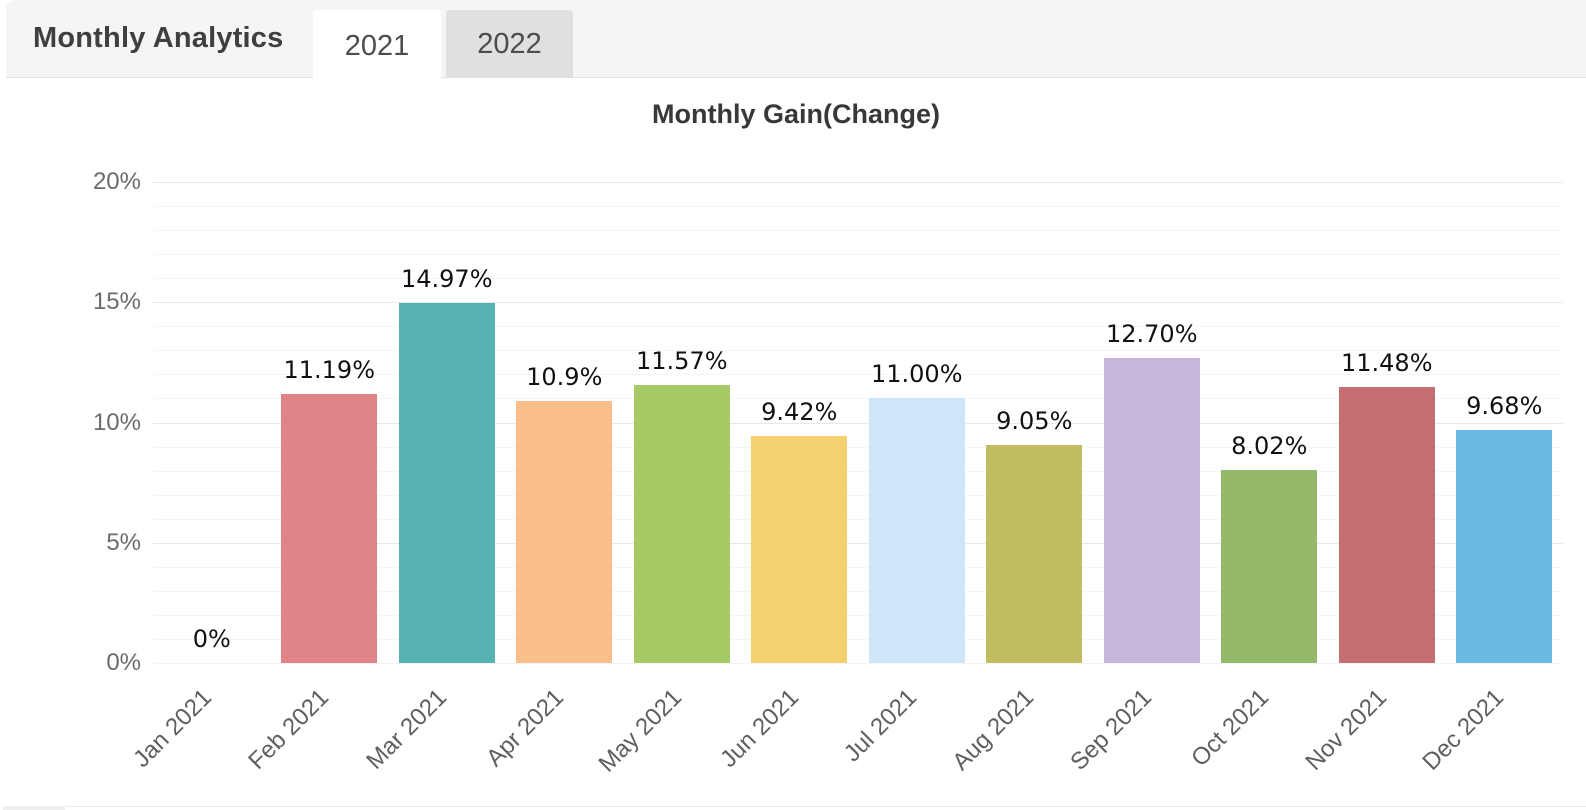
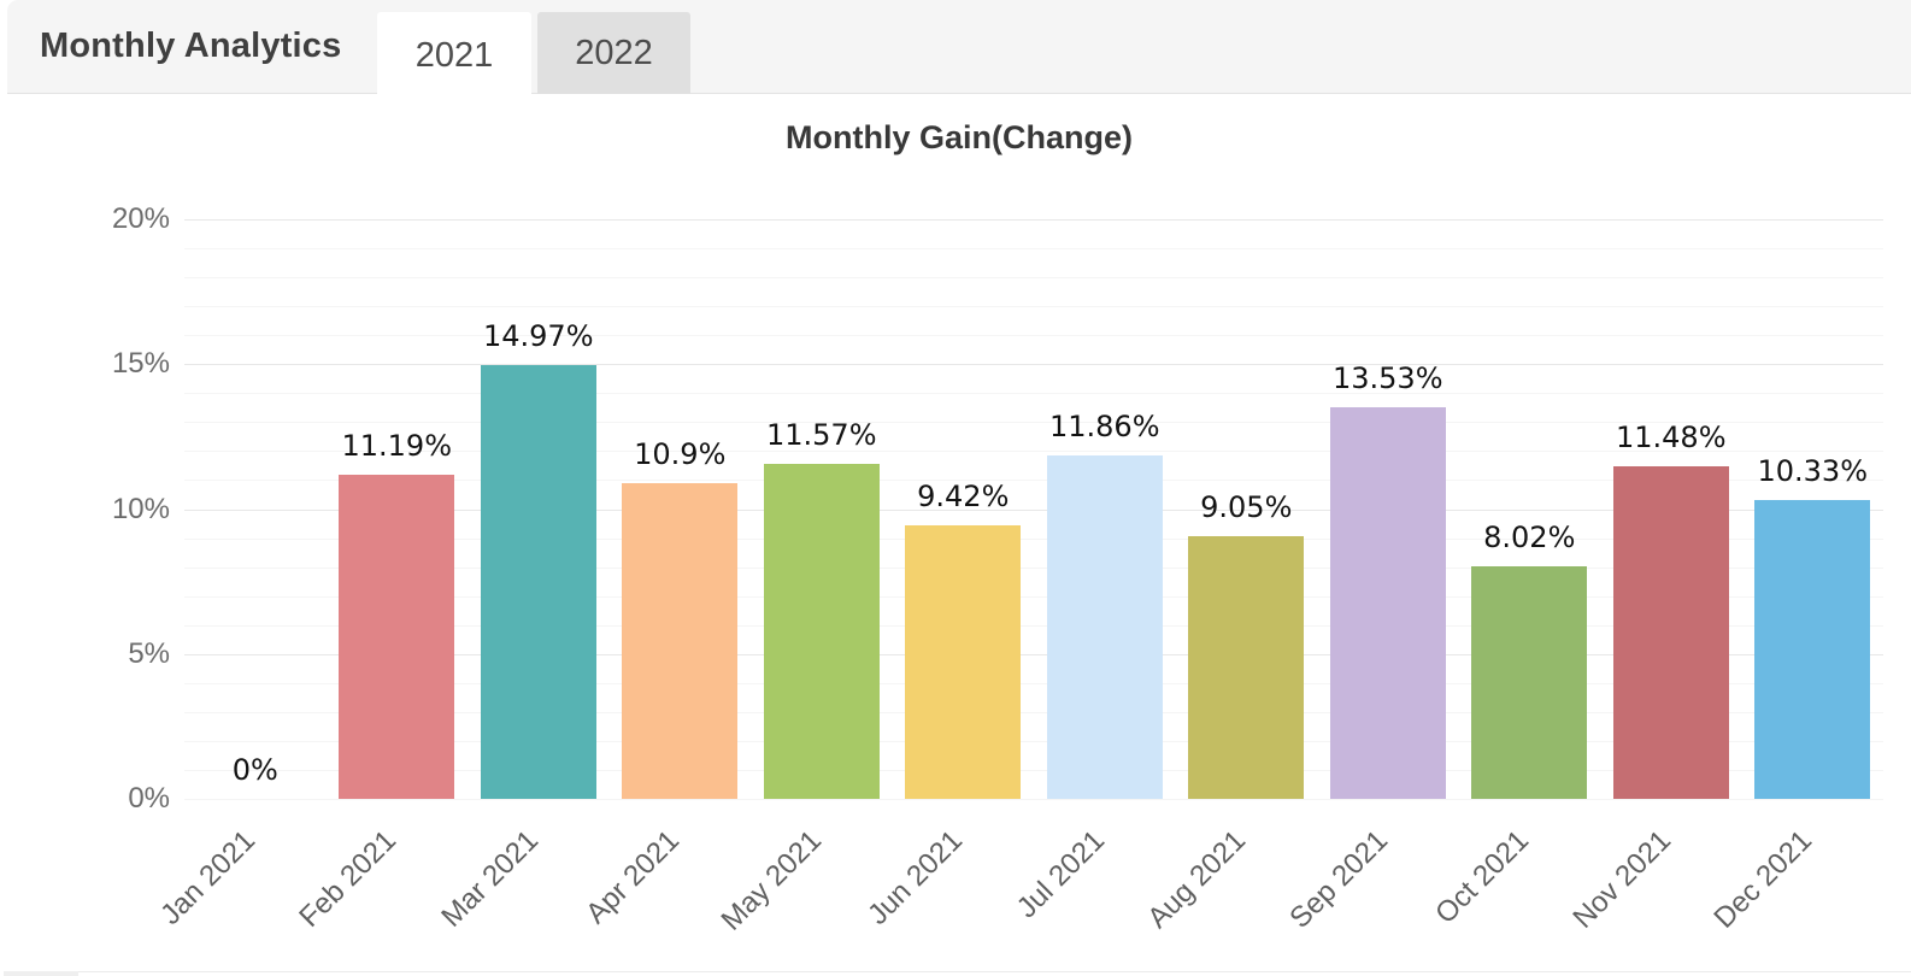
Jul 2021: 11.00% -> 11.86%
Sep 2021: 12.70% -> 13.53%
Dec 2021: 9.68% -> 10.33%
